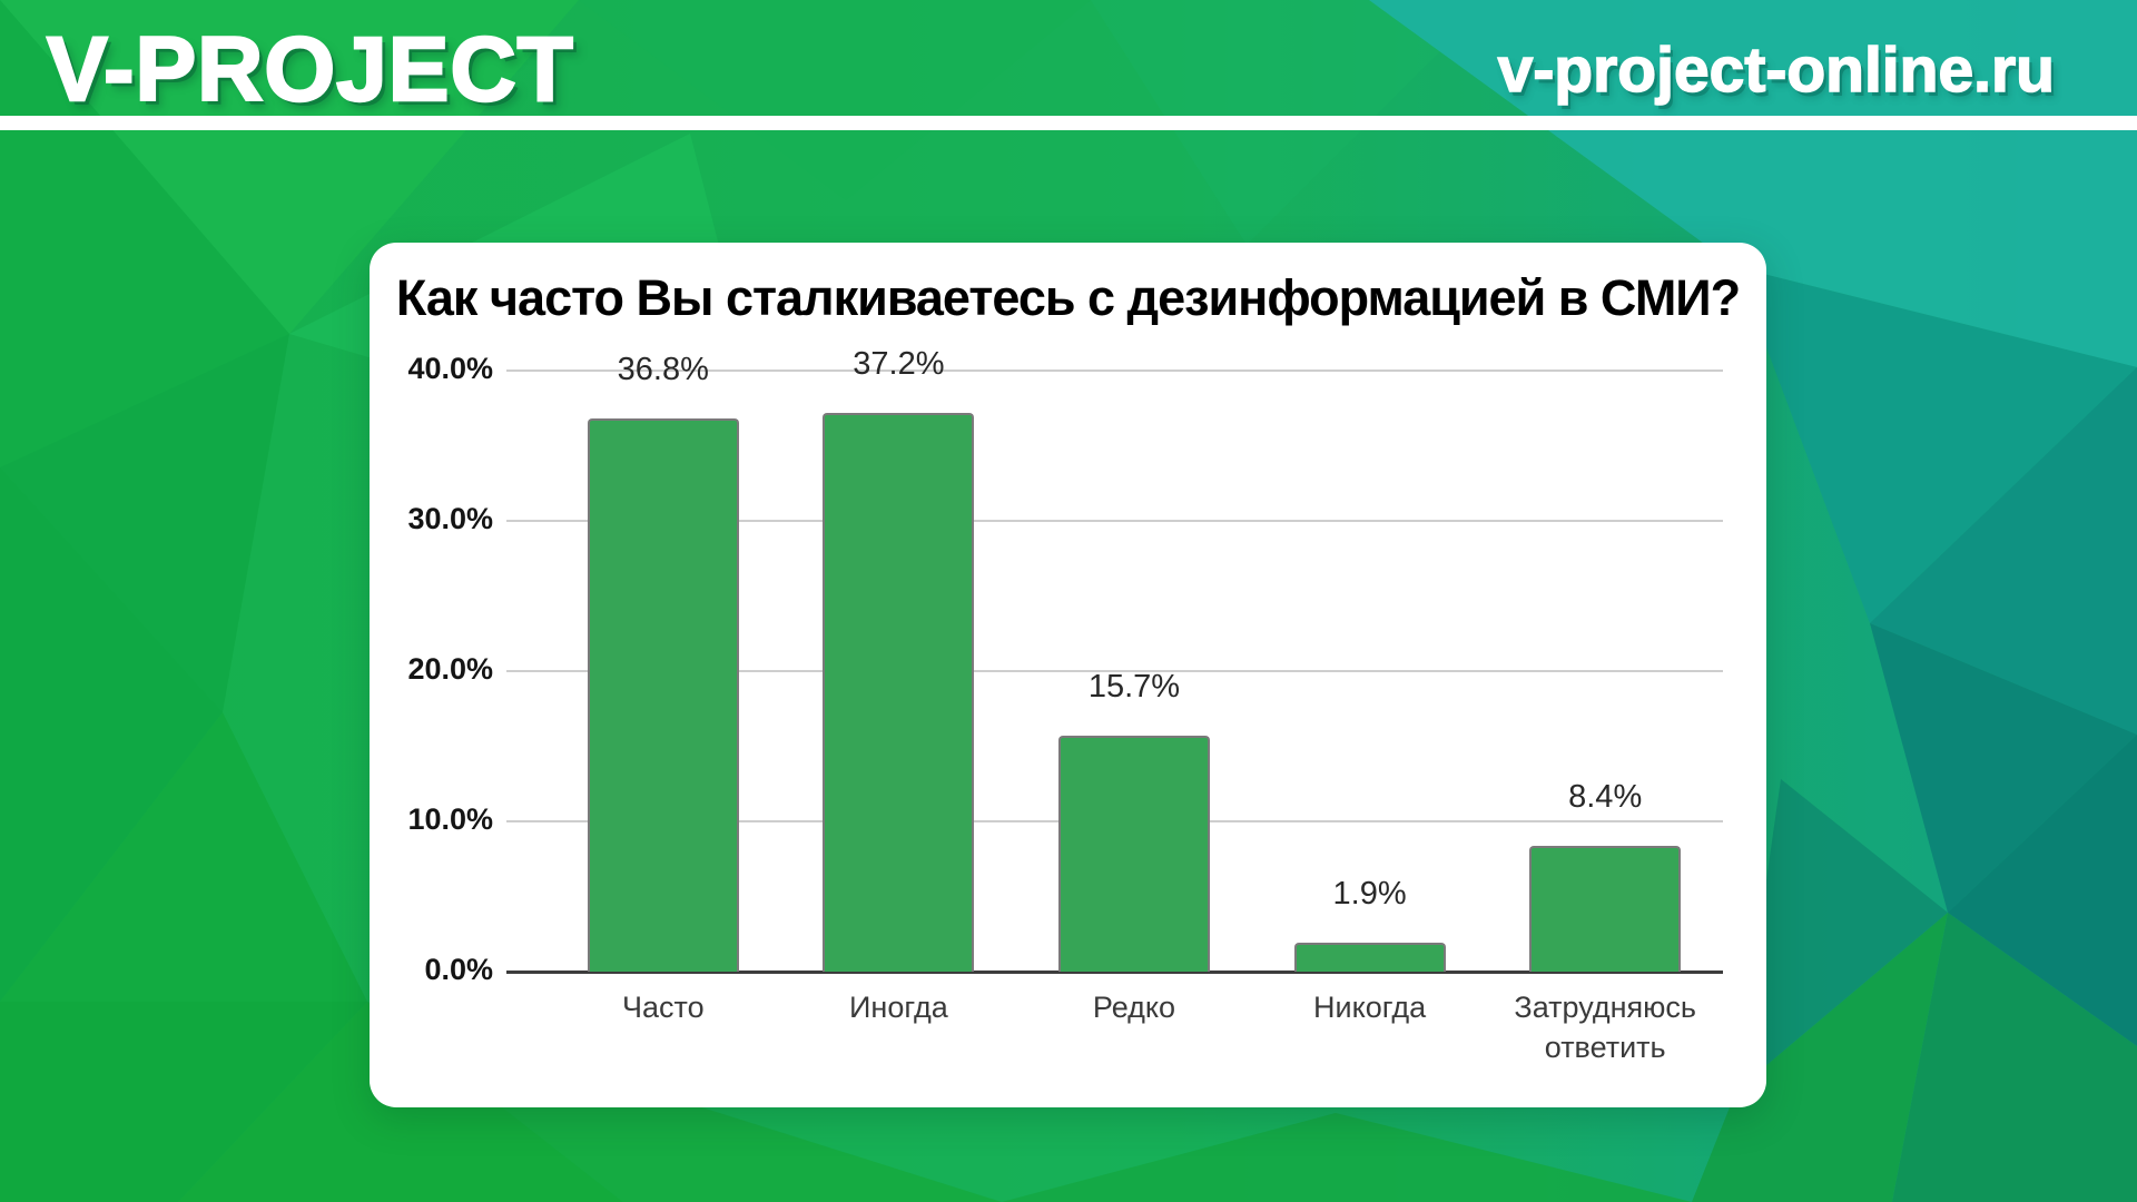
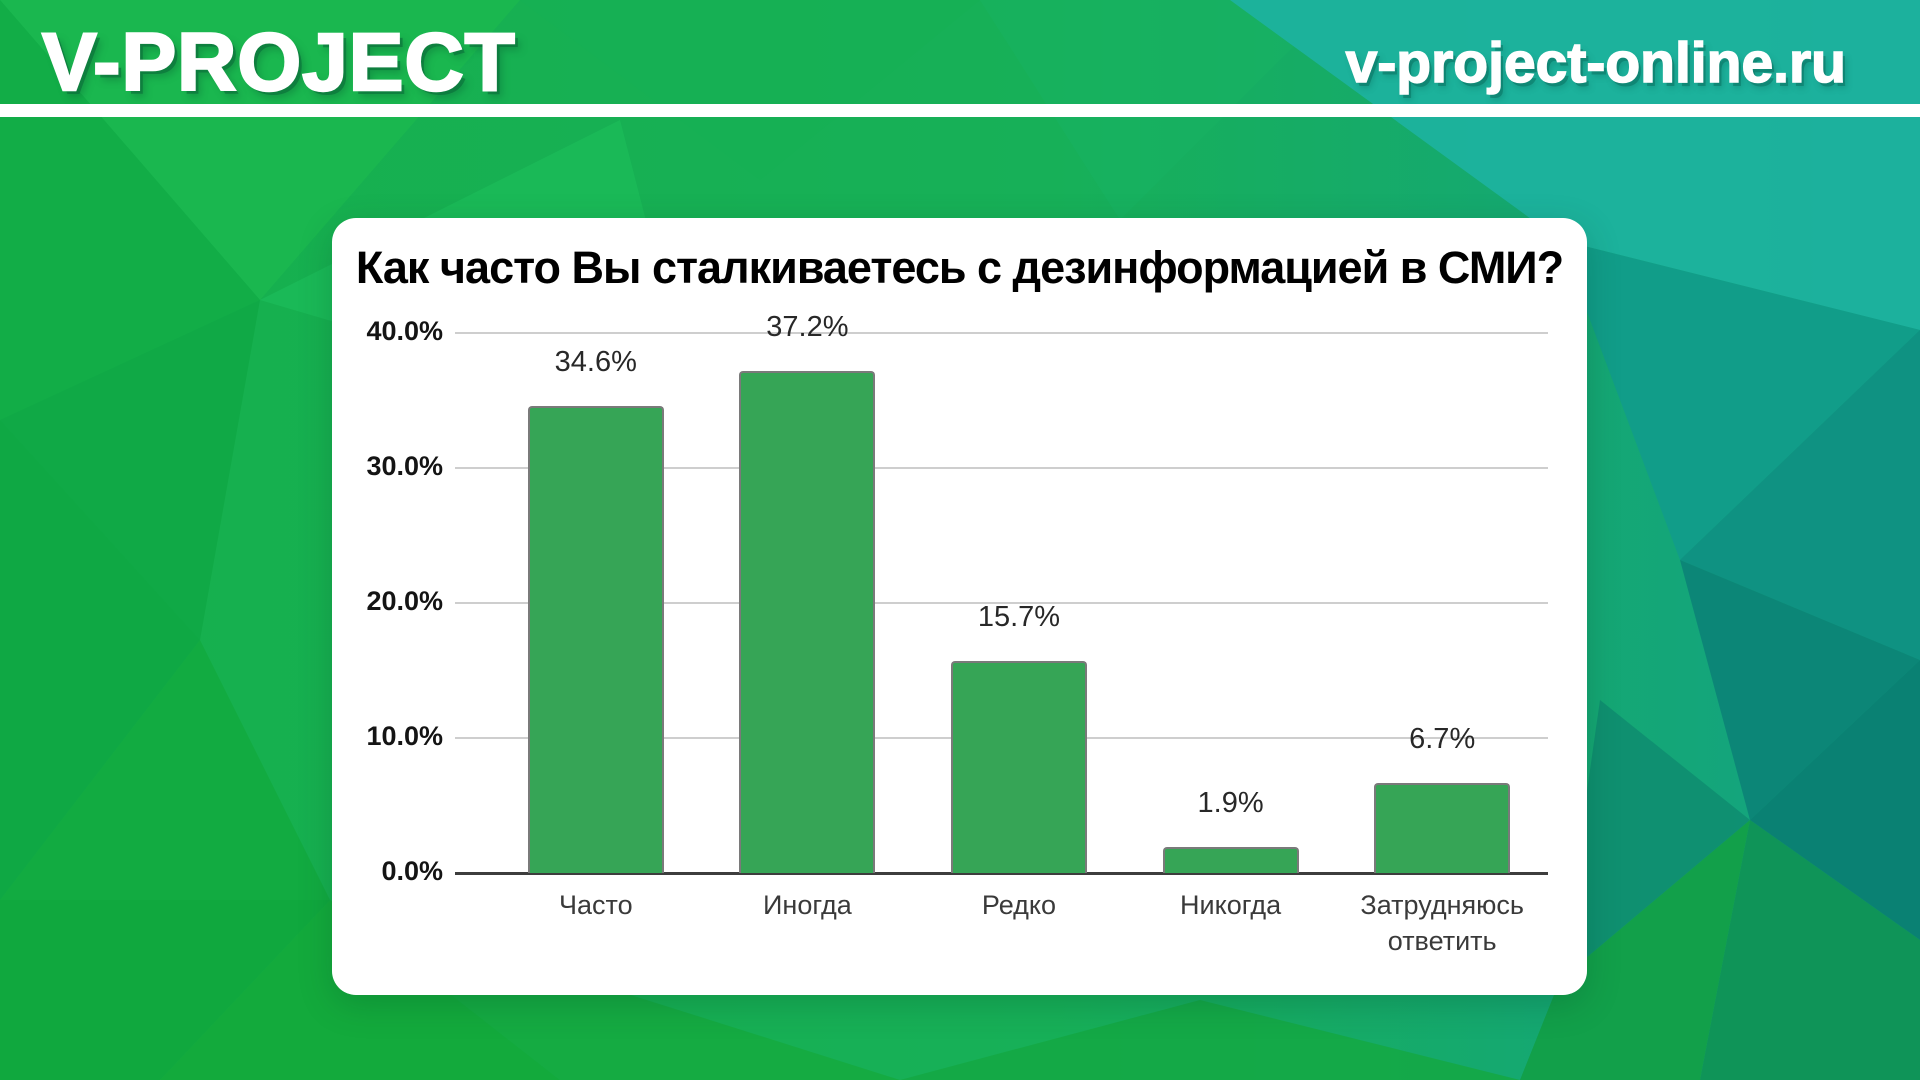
Часто: 36.8% -> 34.6%
Затрудняюсь ответить: 8.4% -> 6.7%
